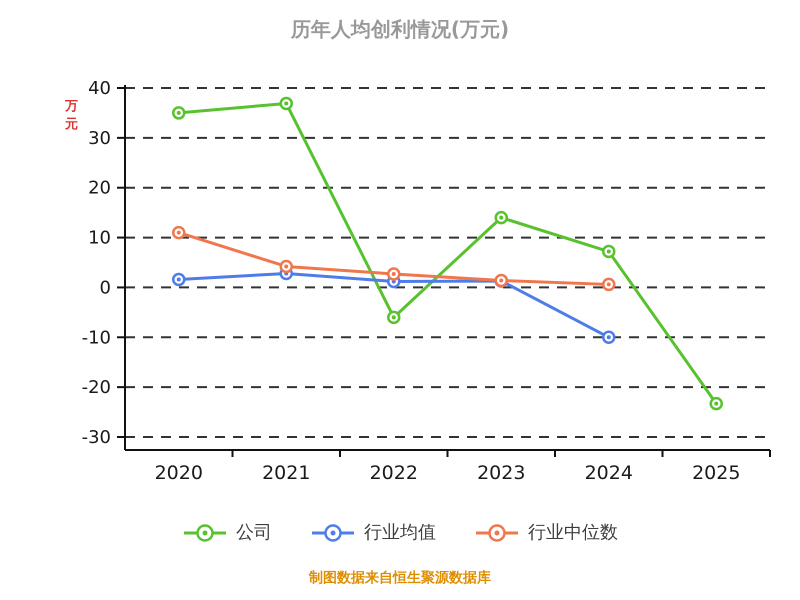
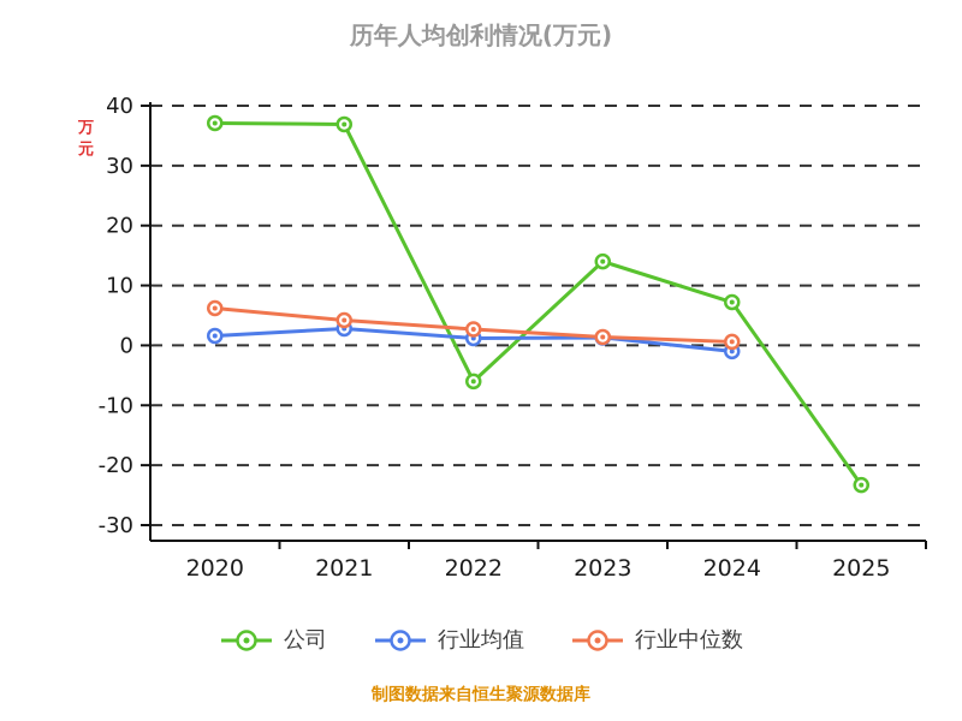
公司/2020: 35 -> 37
行业中位数/2020: 11 -> 6
行业均值/2024: -10 -> -1
